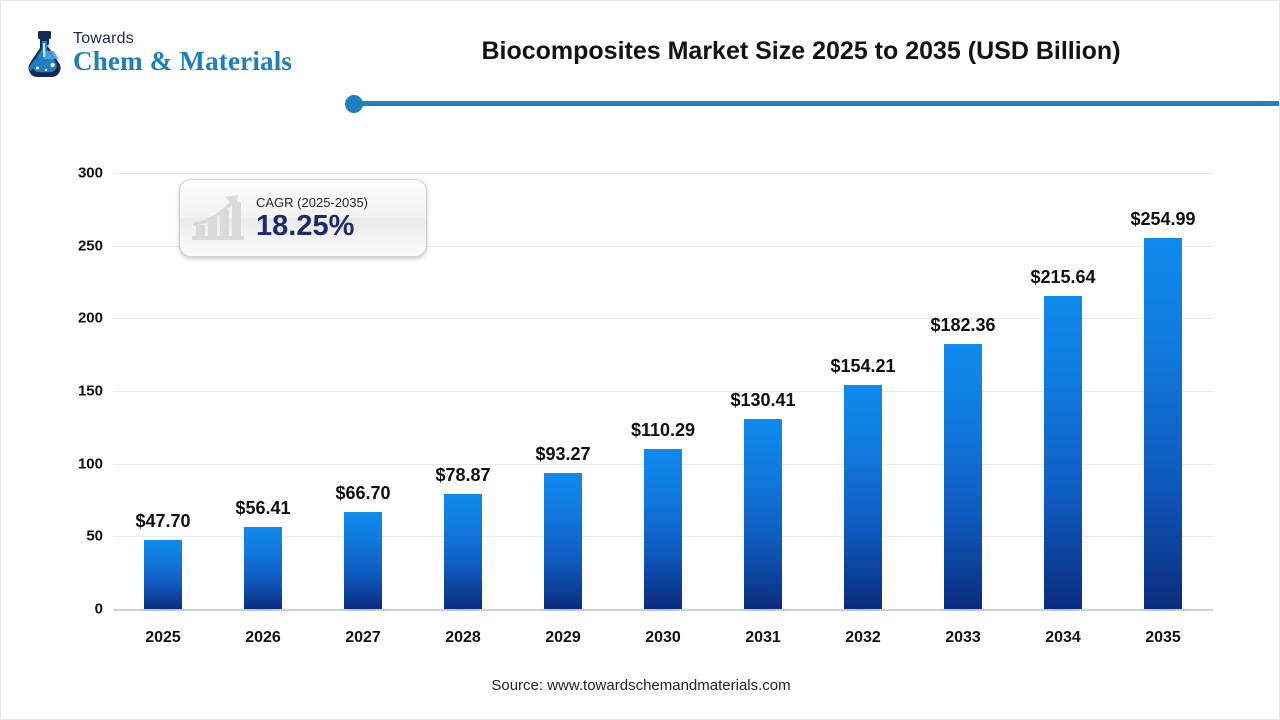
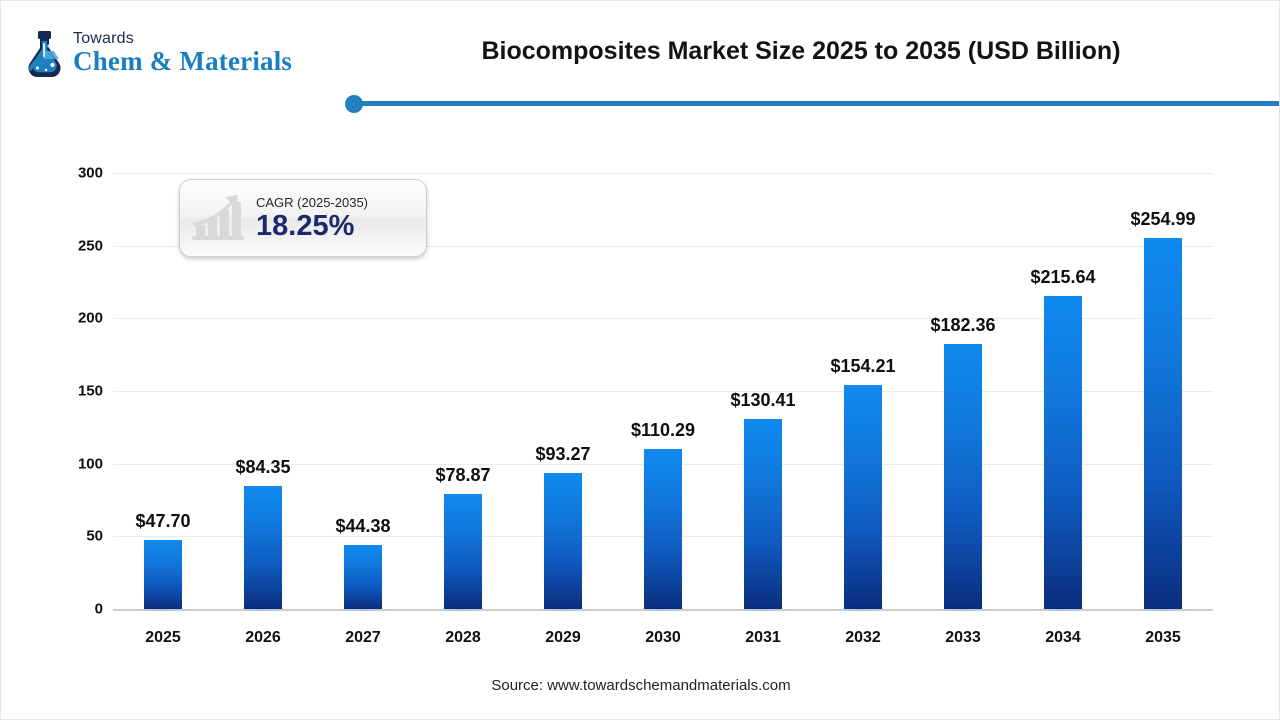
2026: $56.41 -> $84.35
2027: $66.70 -> $44.38
